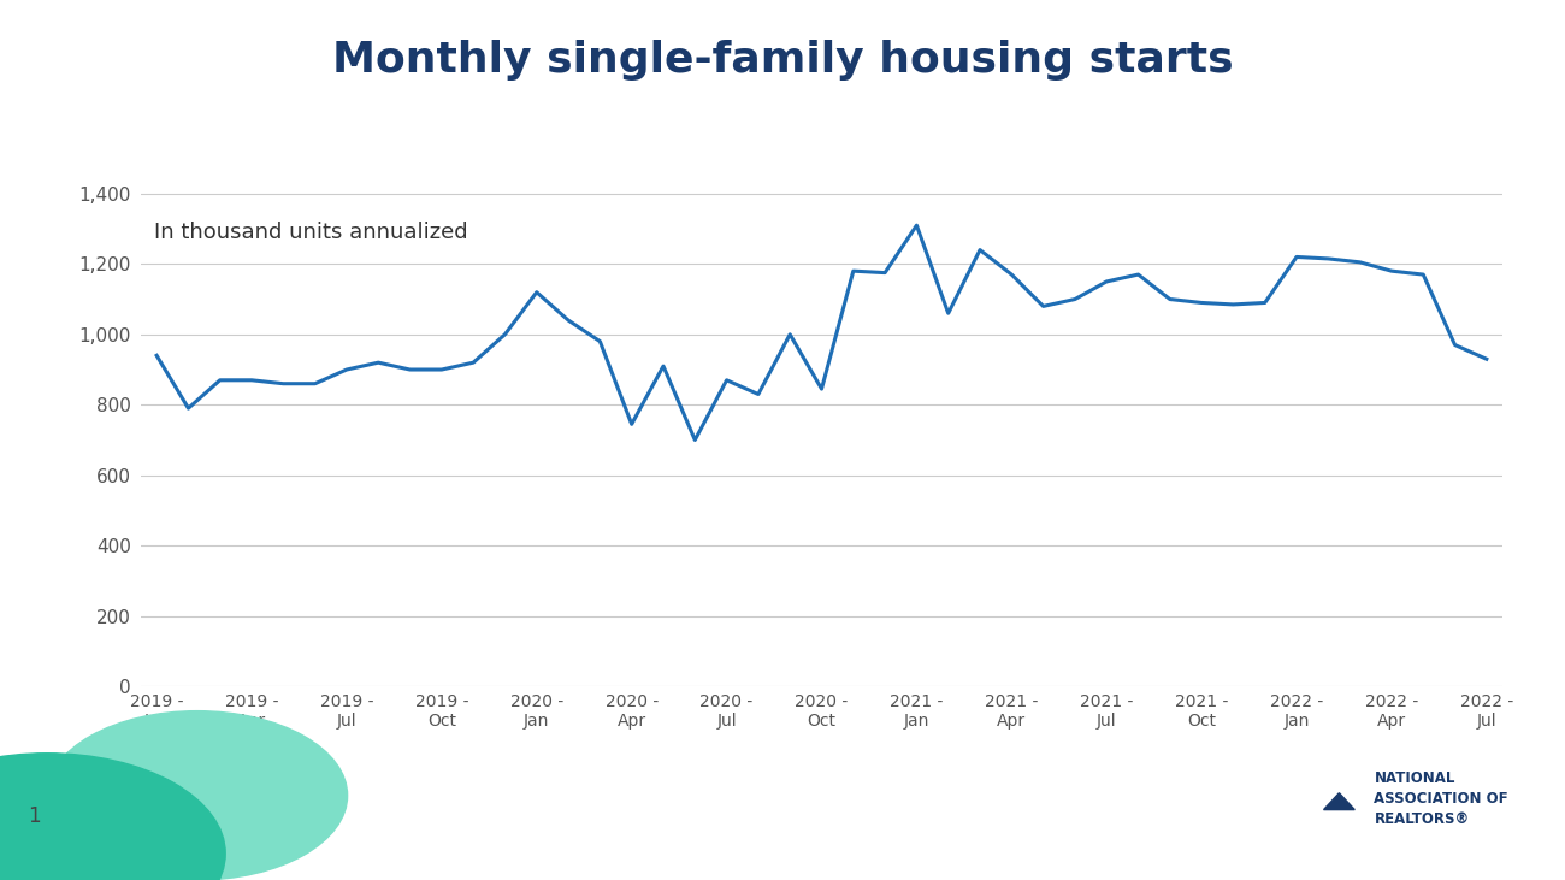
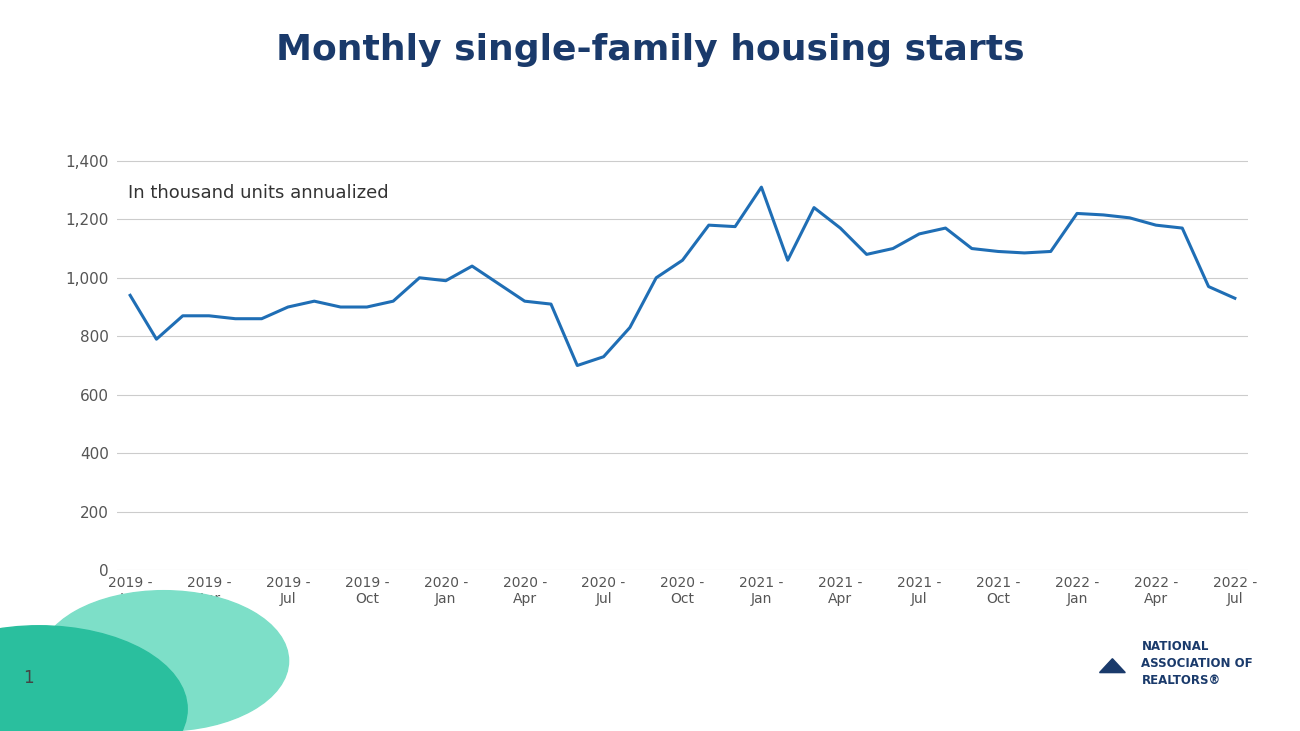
2020 - Jan: 1,120 -> 990
2020 - Apr: 745 -> 920
2020 - Jul: 870 -> 730
2020 - Oct: 845 -> 1,060
